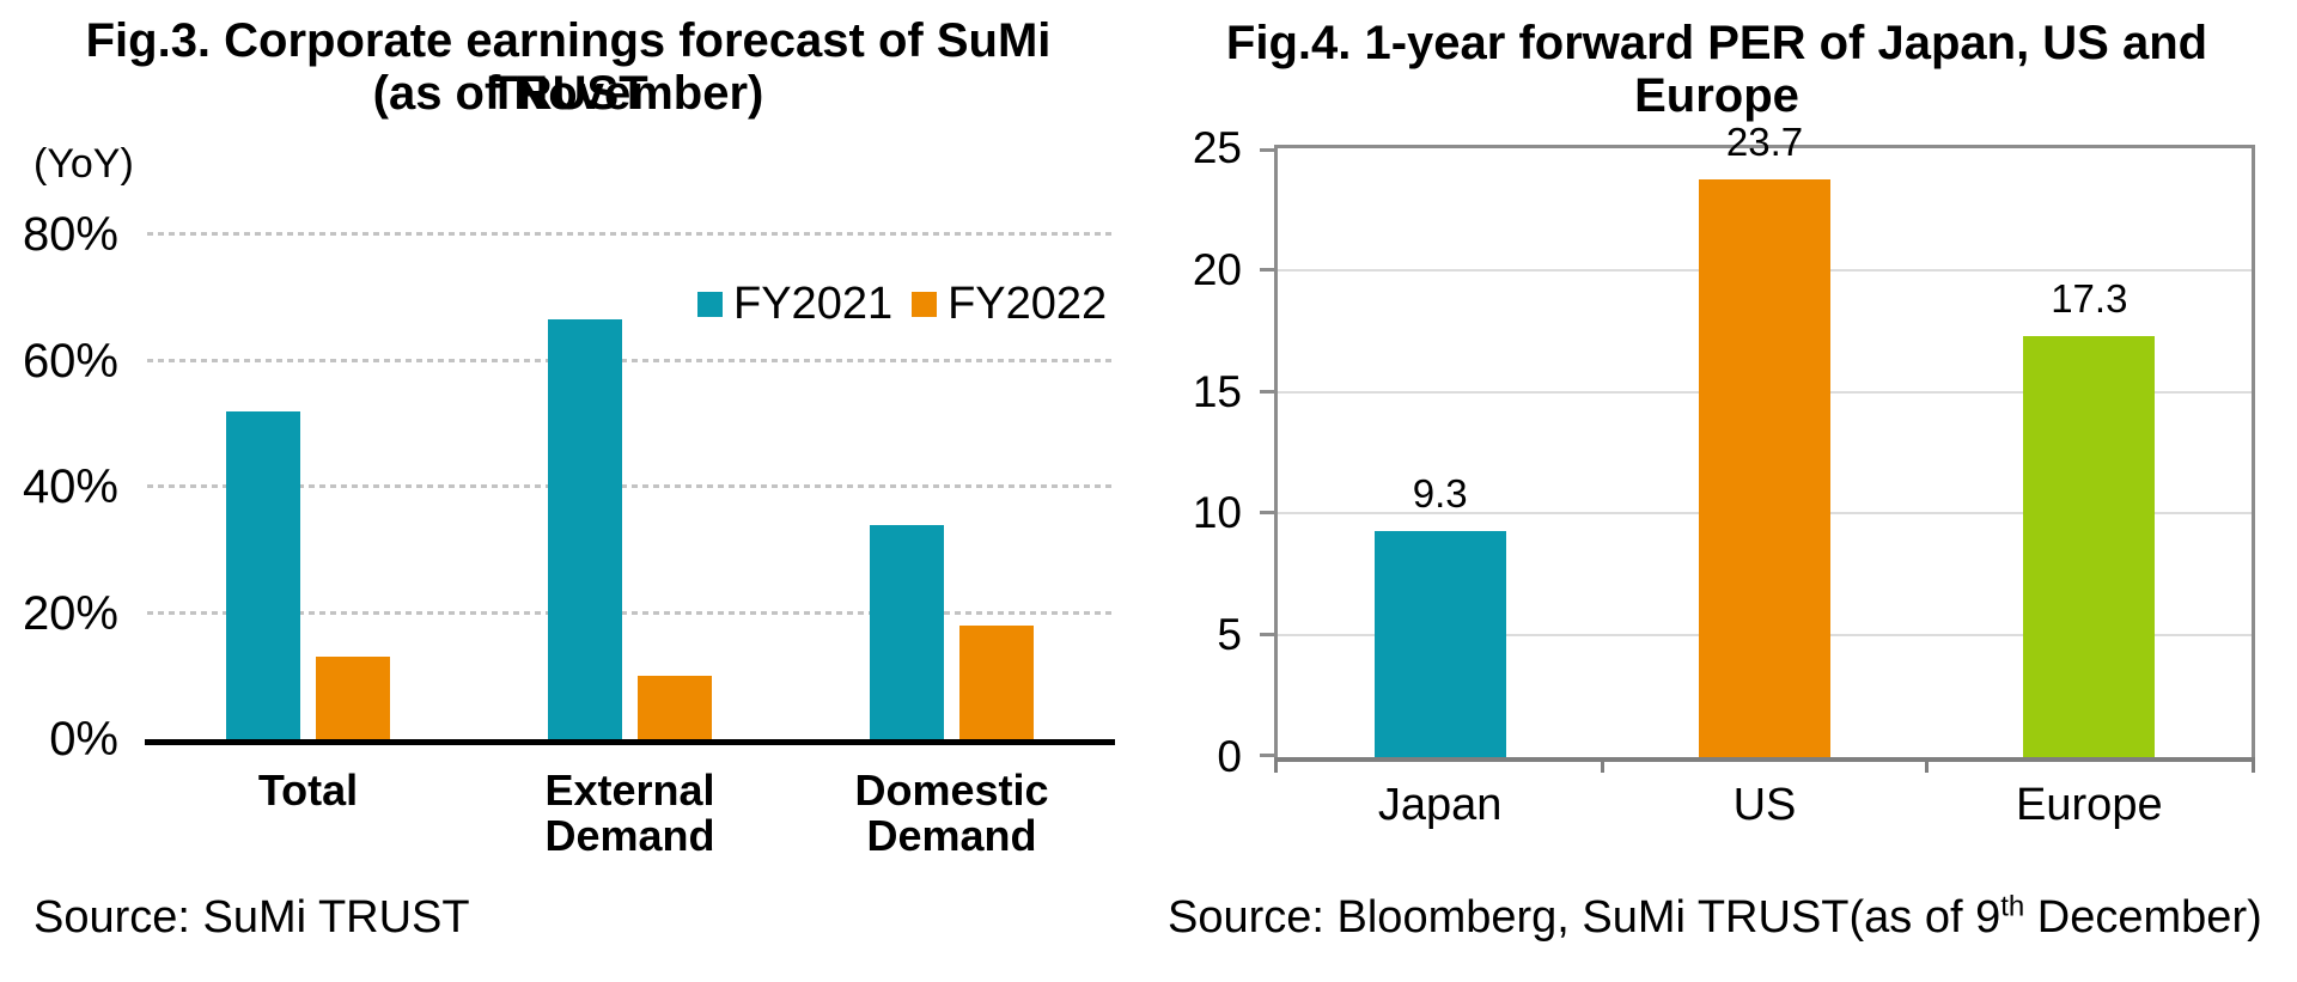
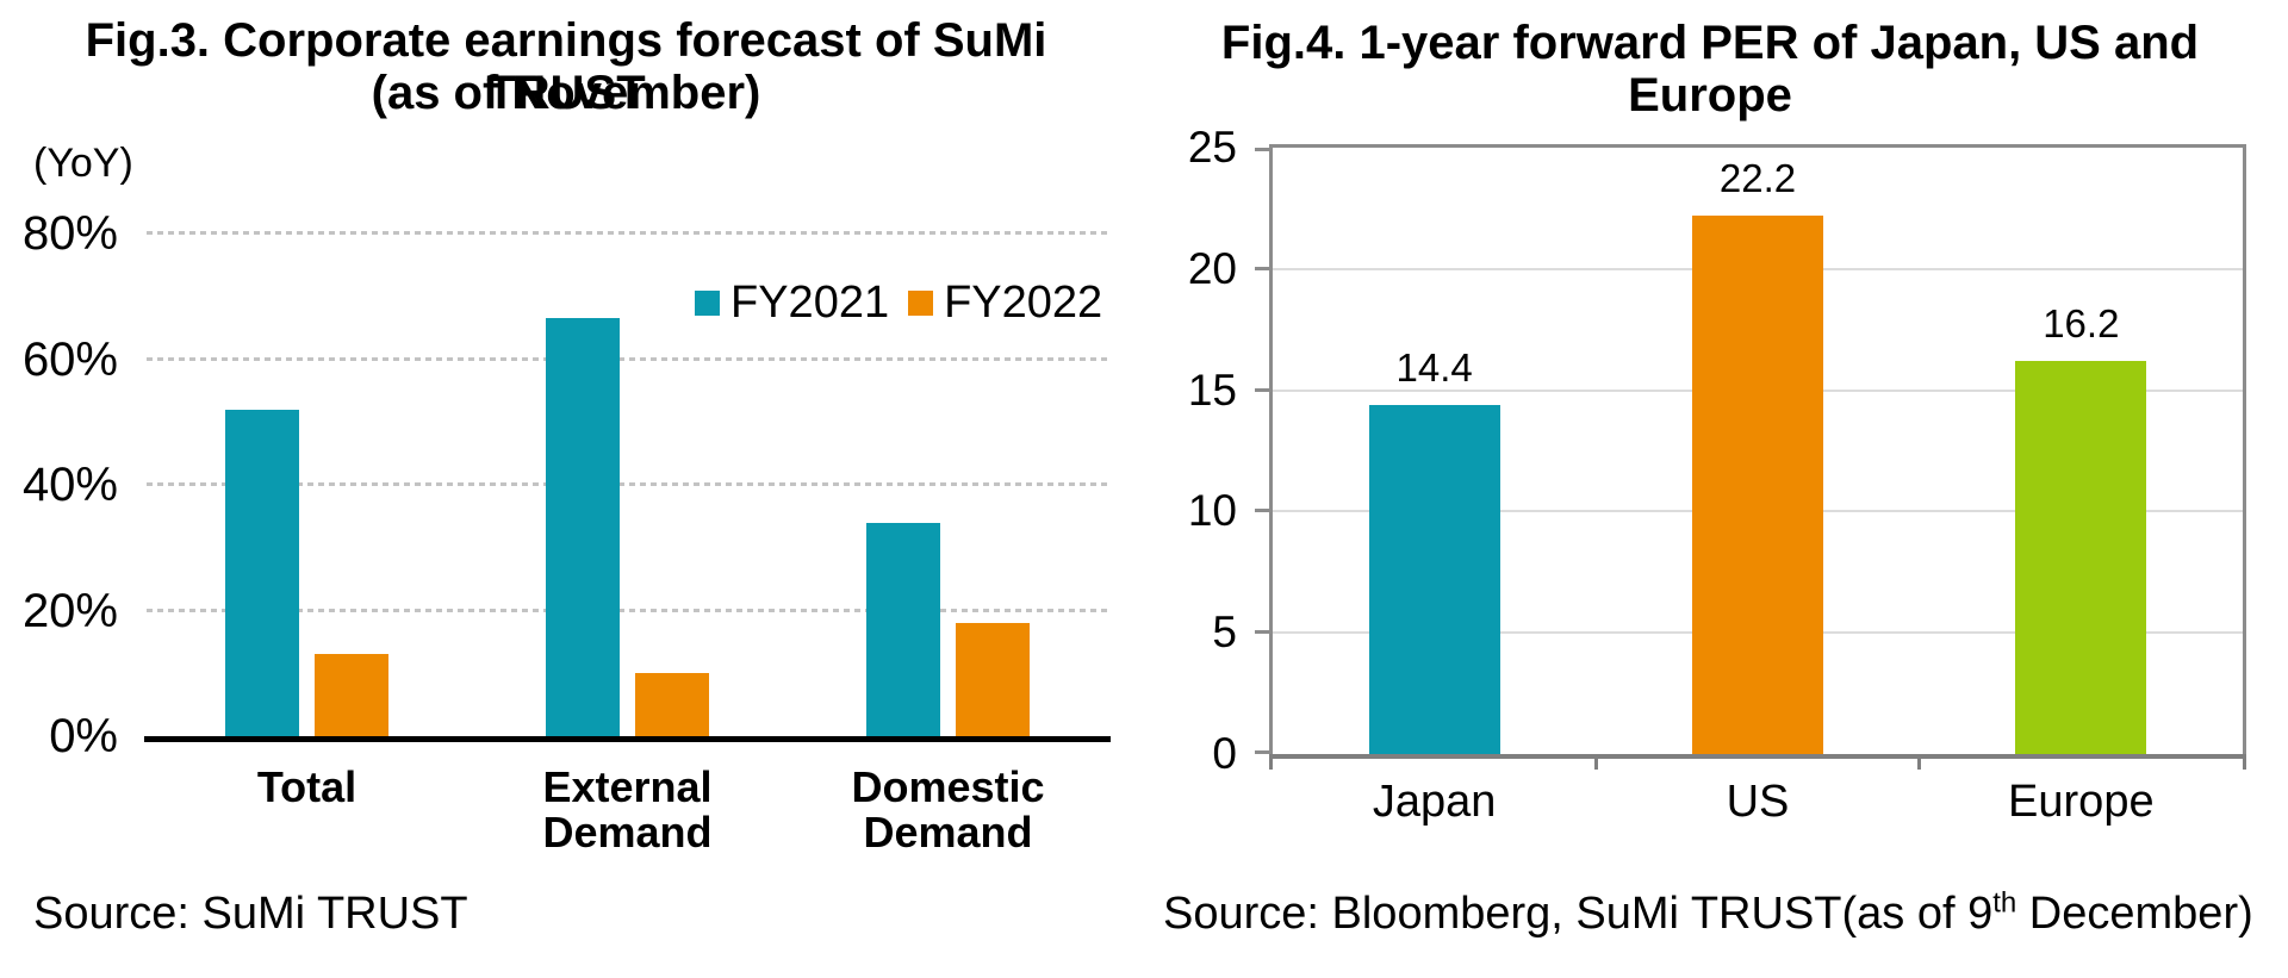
Fig.4. 1-year forward PER of Japan, US and Europe/Japan: 9.3 -> 14.4
Fig.4. 1-year forward PER of Japan, US and Europe/US: 23.7 -> 22.2
Fig.4. 1-year forward PER of Japan, US and Europe/Europe: 17.3 -> 16.2
